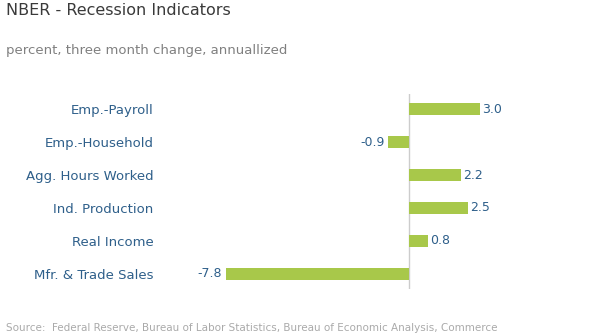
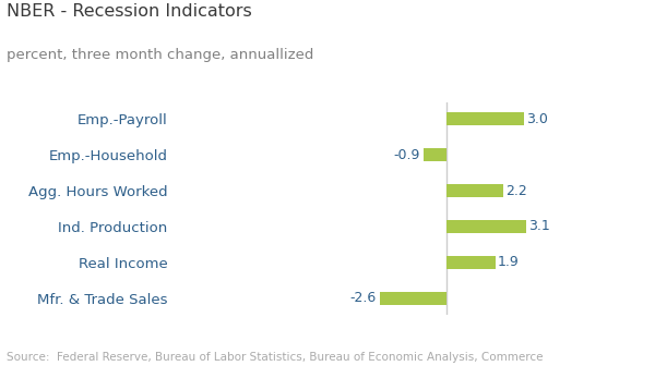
Ind. Production: 2.5 -> 3.1
Real Income: 0.8 -> 1.9
Mfr. & Trade Sales: -7.8 -> -2.6
